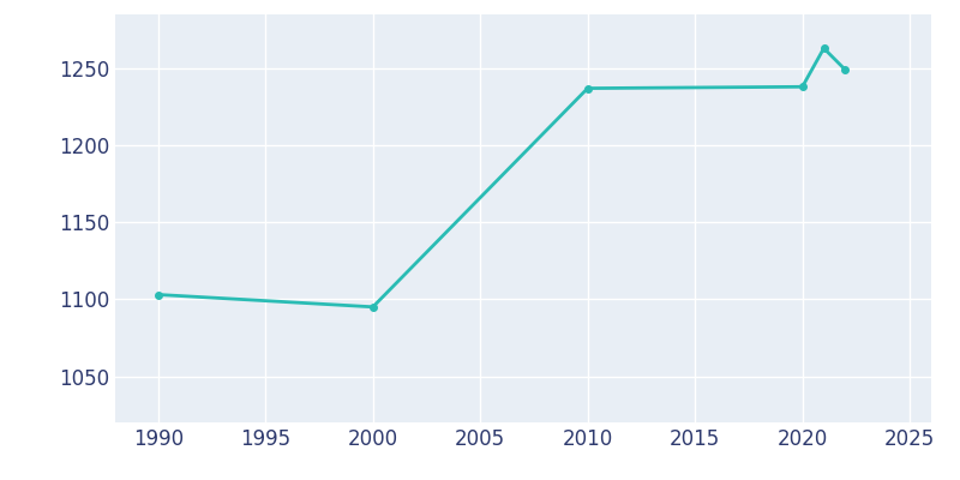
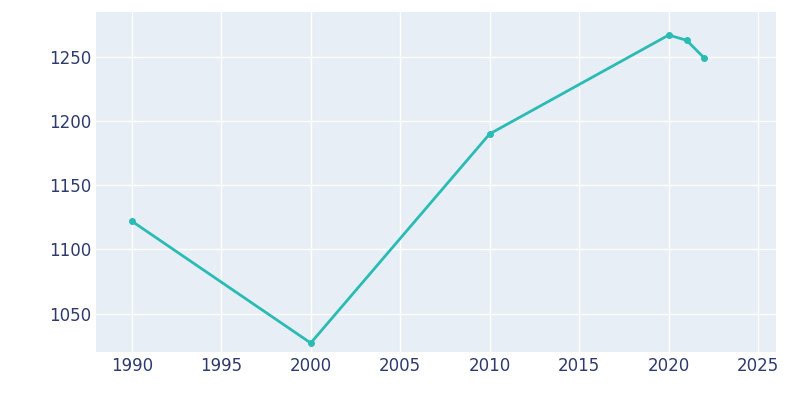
1990: 1103 -> 1122
2000: 1095 -> 1027
2010: 1237 -> 1190
2020: 1238 -> 1267
